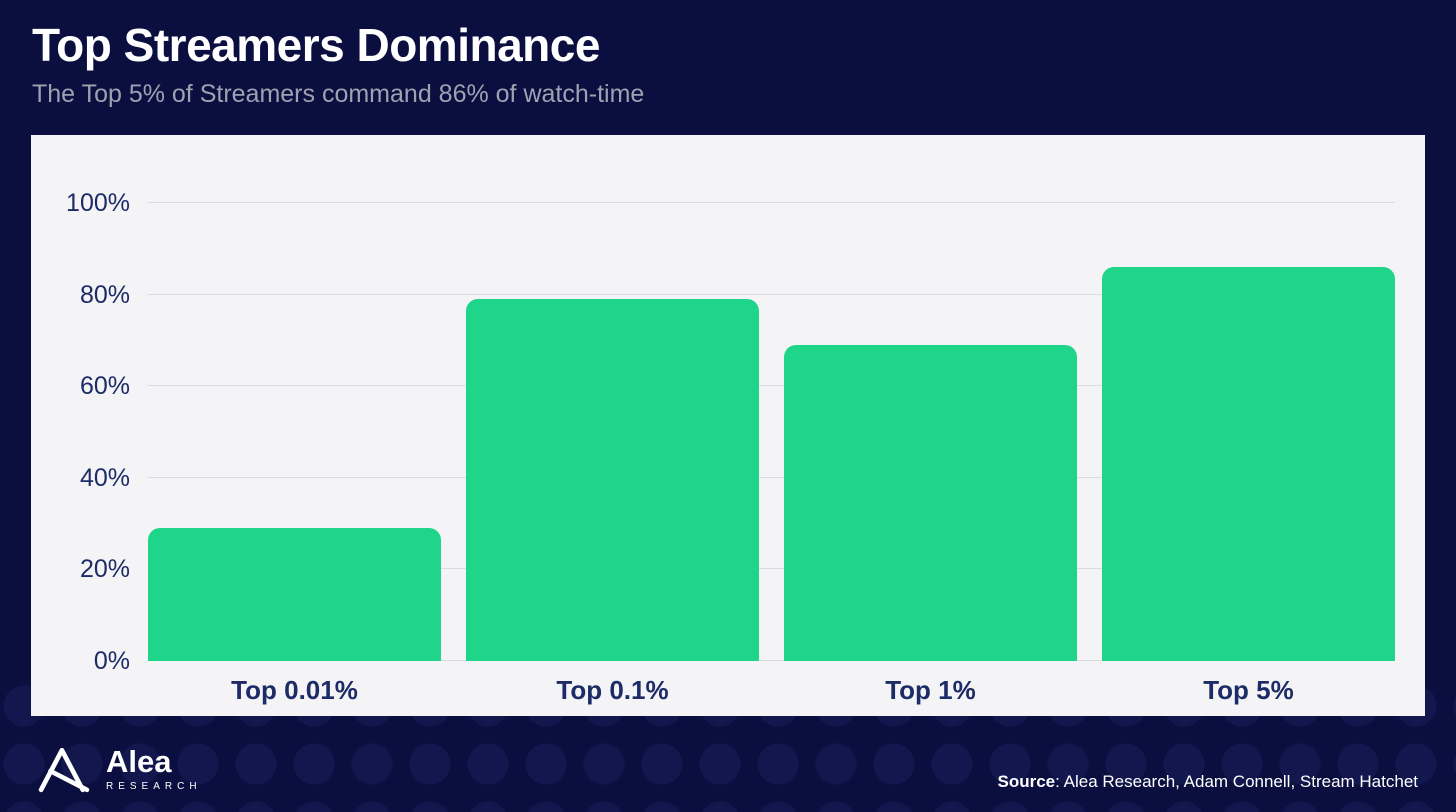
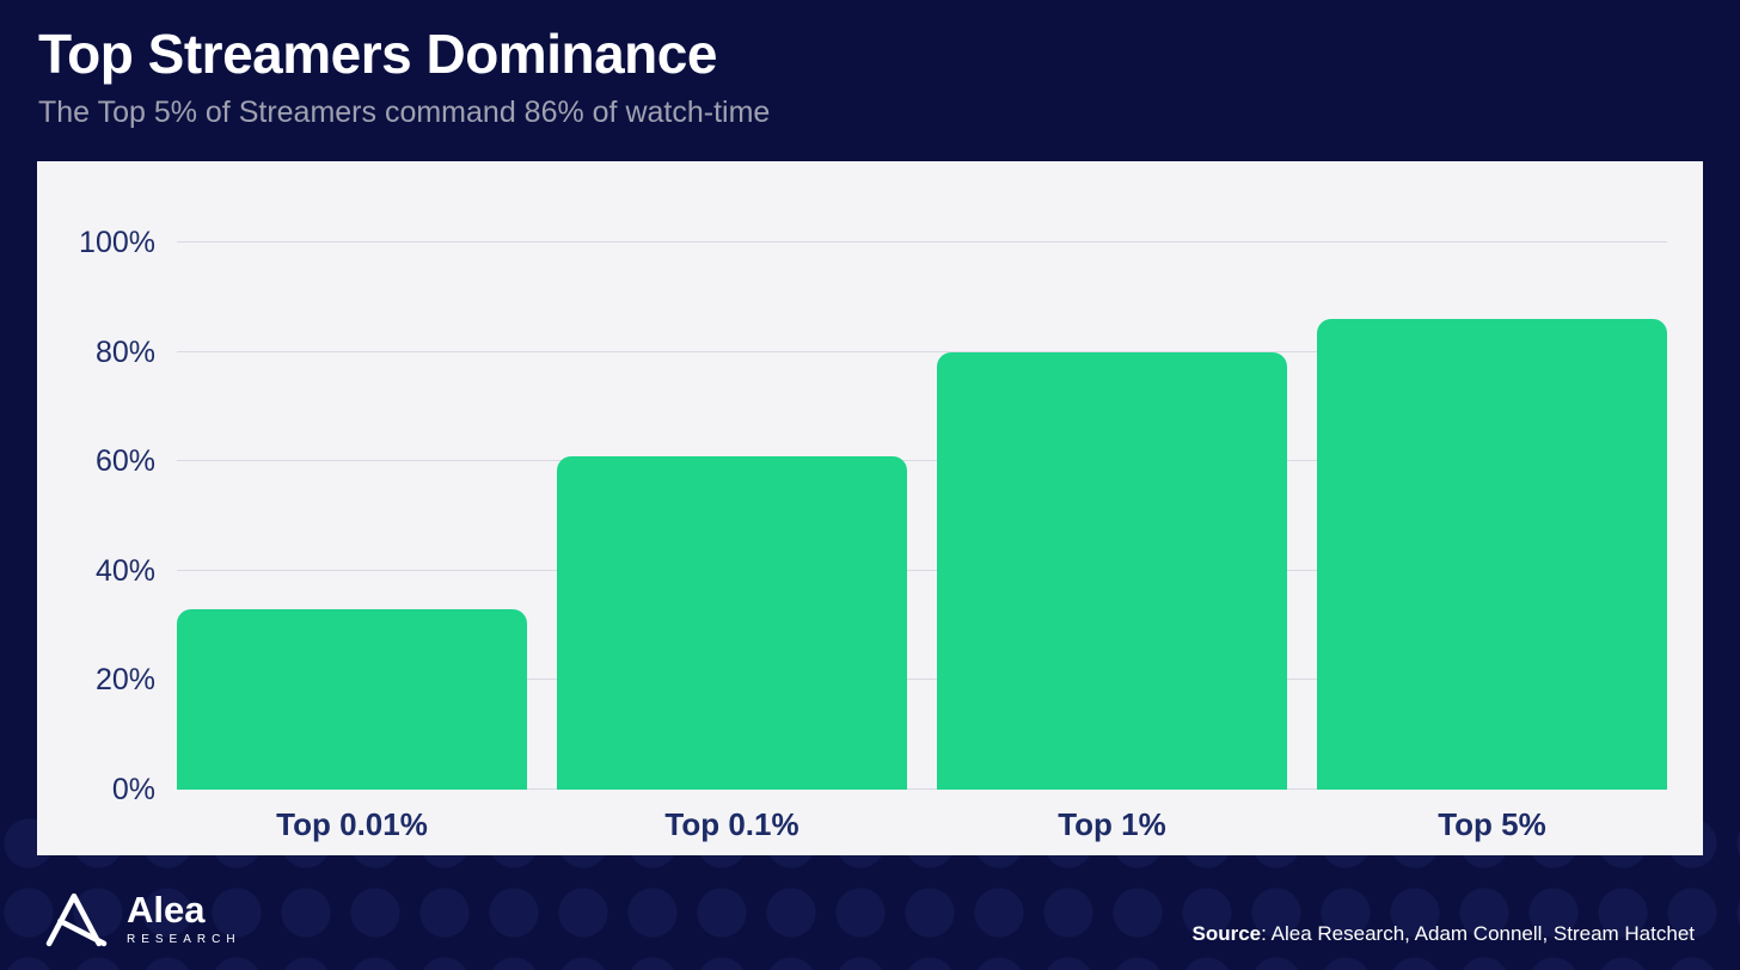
Top 0.01%: 29% -> 33%
Top 0.1%: 79% -> 61%
Top 1%: 69% -> 80%
